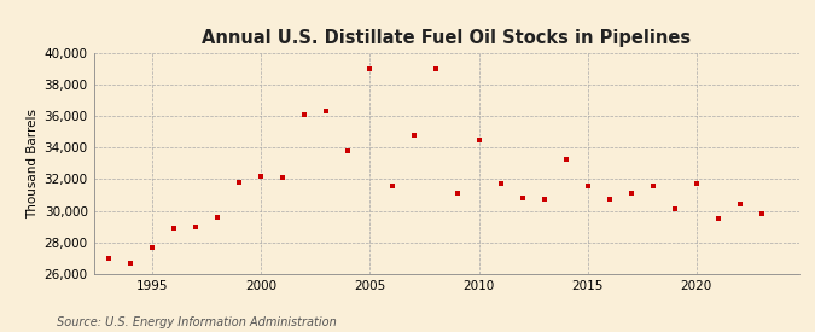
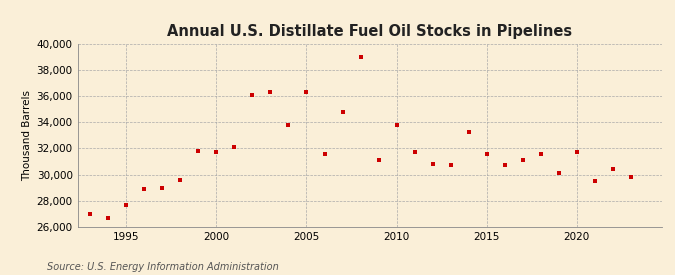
2000: 32,200 -> 31,700
2005: 39,000 -> 36,300
2010: 34,500 -> 33,800
